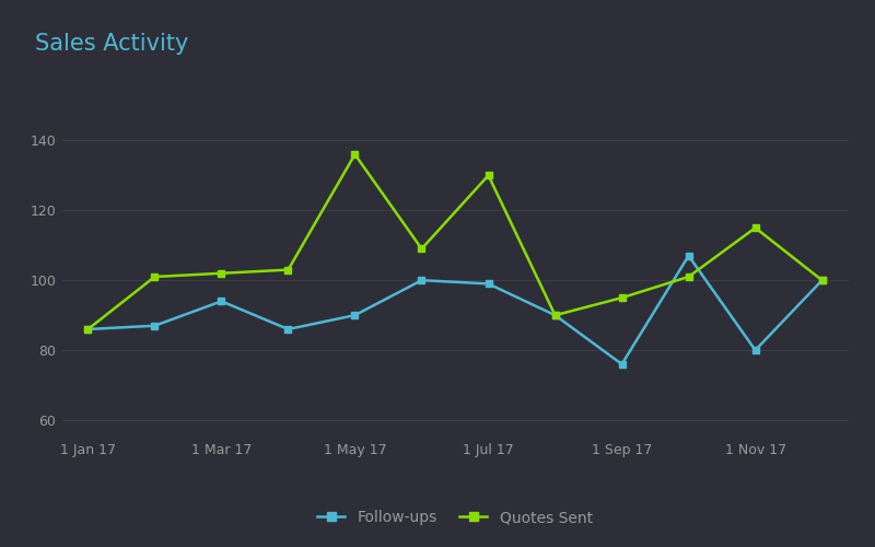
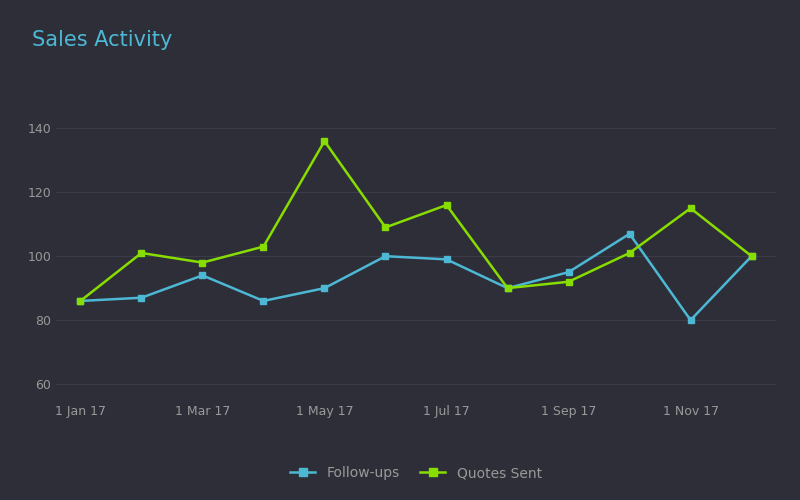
Quotes Sent/1 Mar 17: 102 -> 98
Quotes Sent/1 Jul 17: 130 -> 116
Follow-ups/1 Sep 17: 76 -> 95
Quotes Sent/1 Sep 17: 95 -> 92
